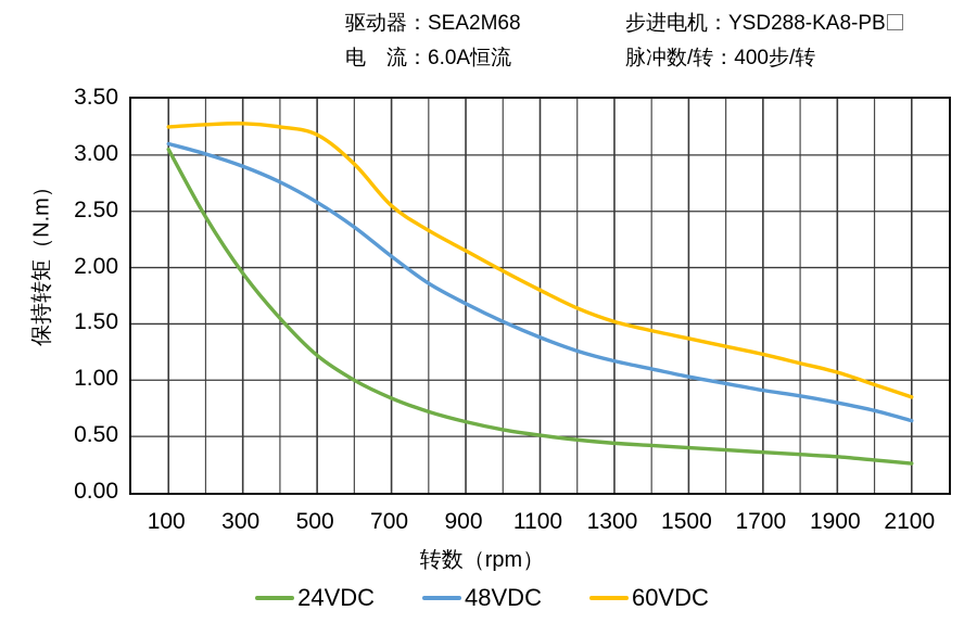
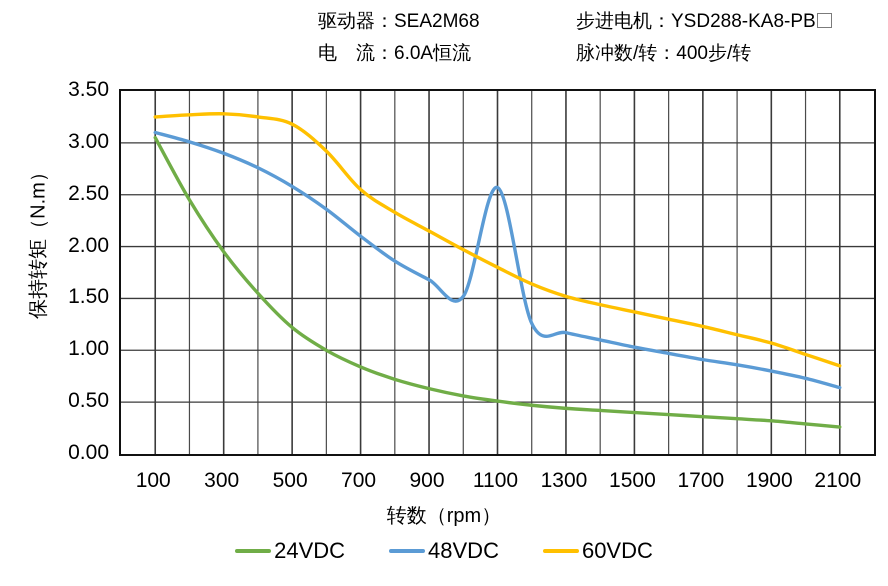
48VDC/1100: 1.38 -> 2.57
